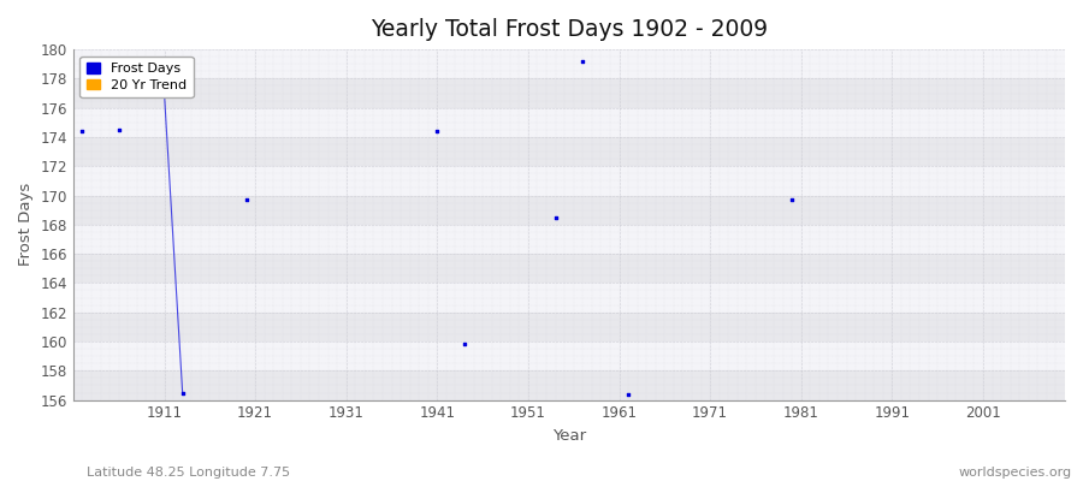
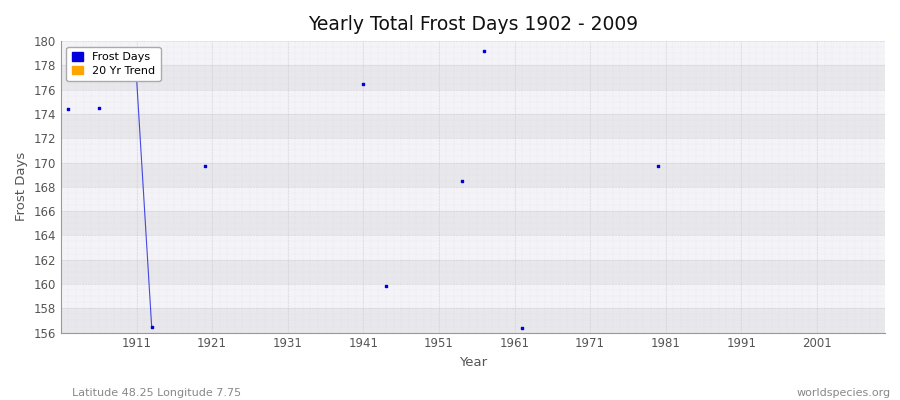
1941: 174.4 -> 176.5
